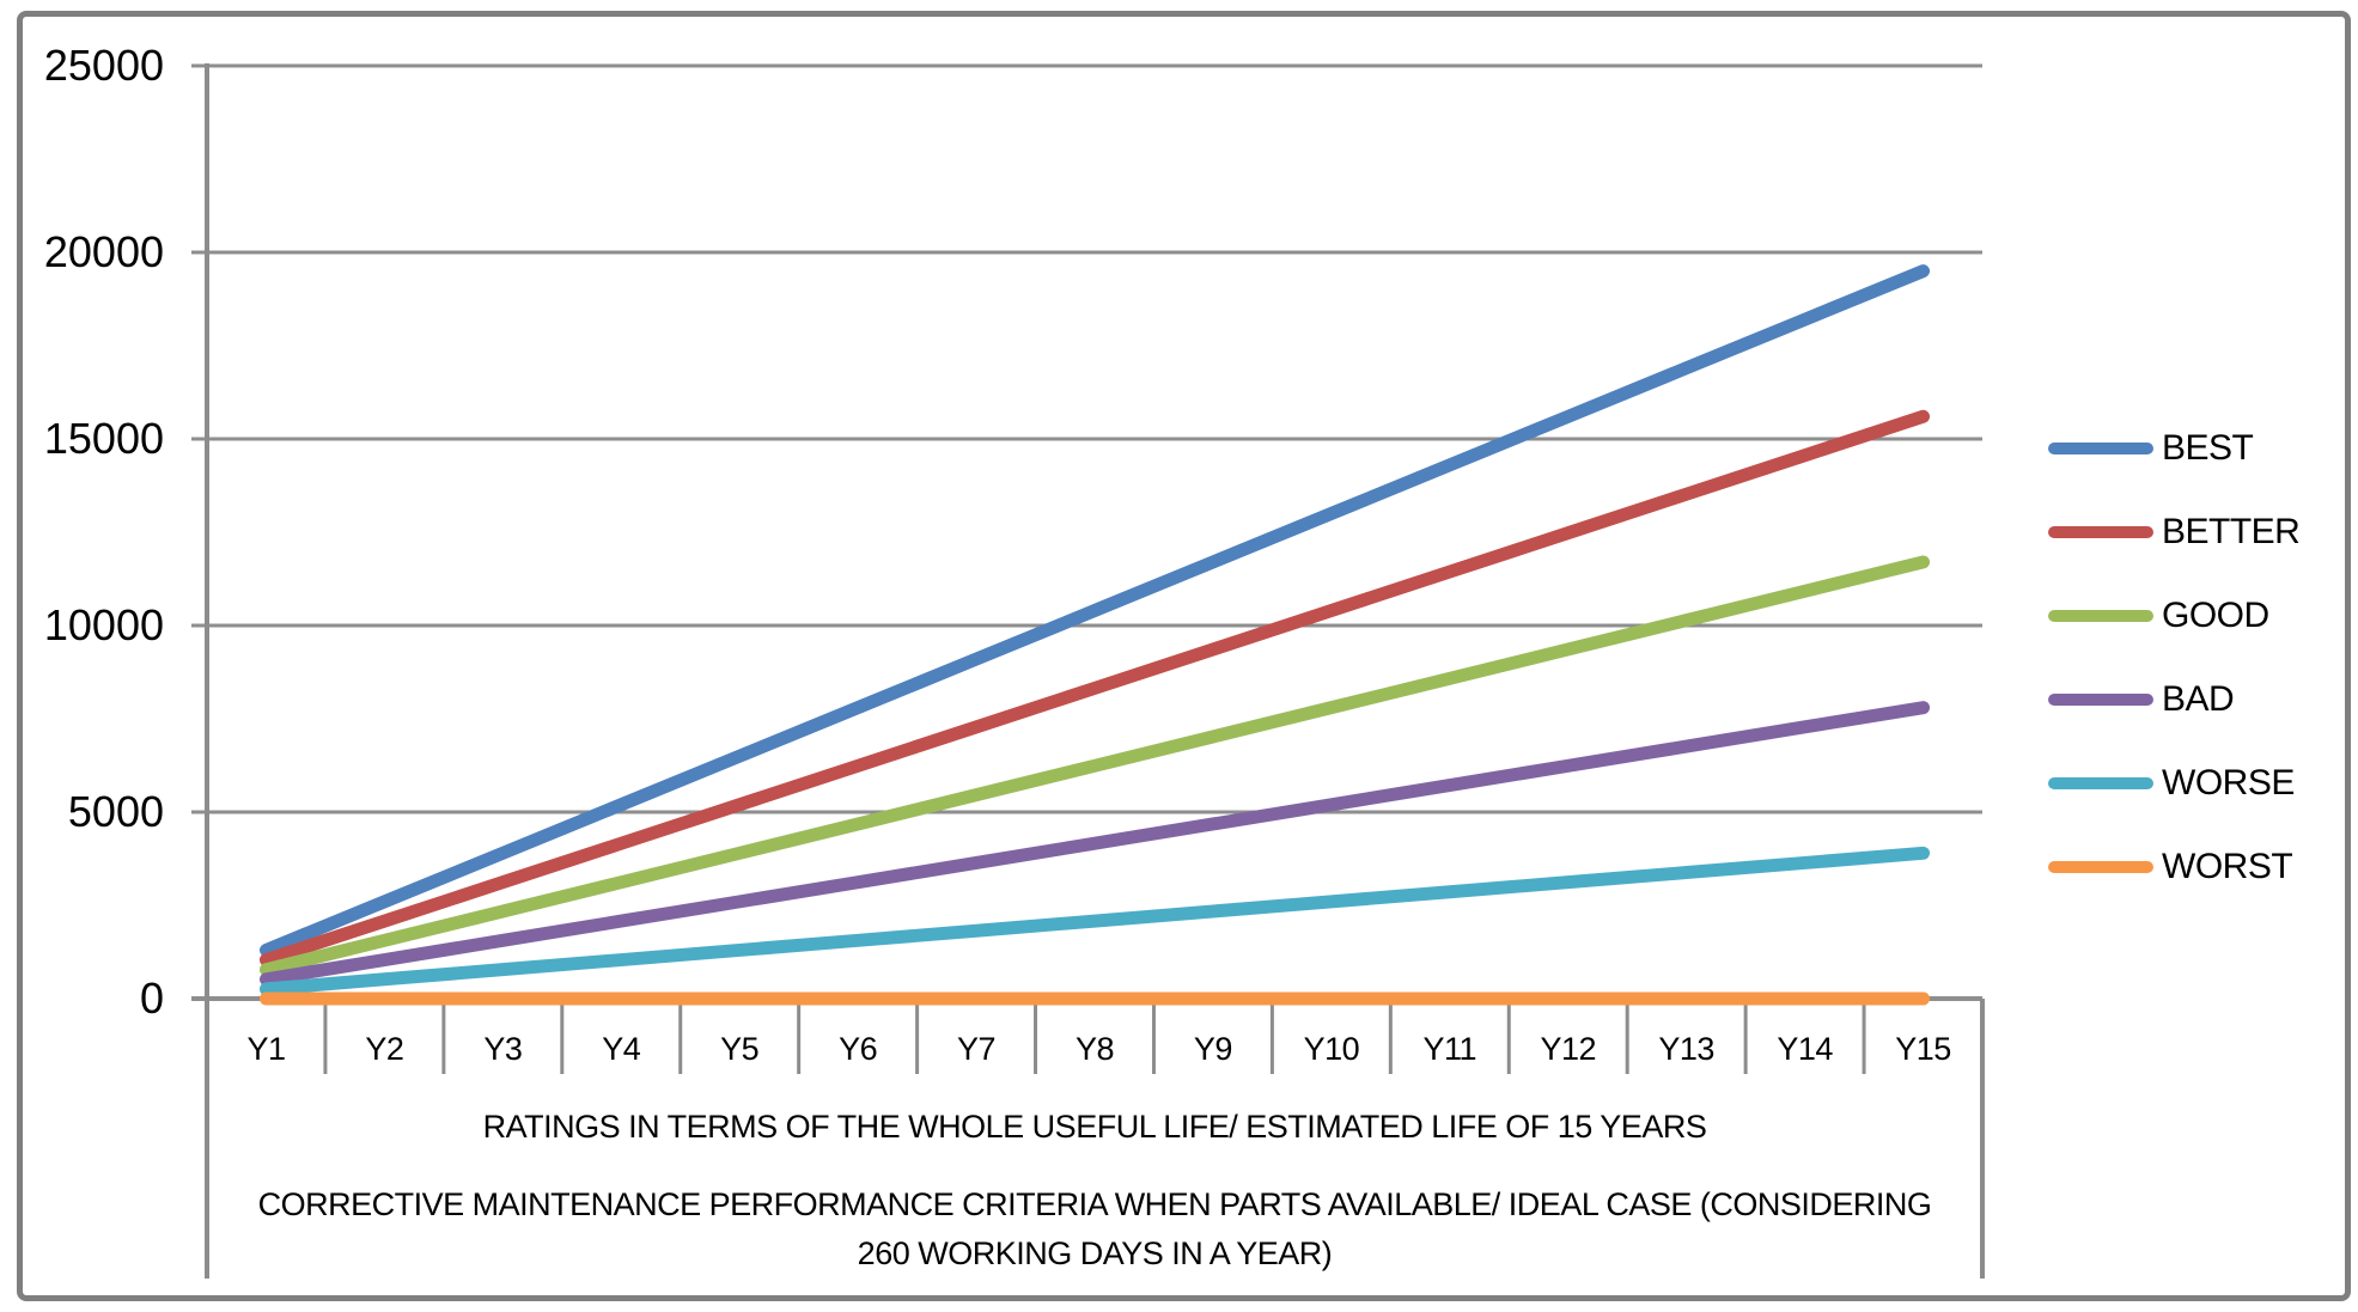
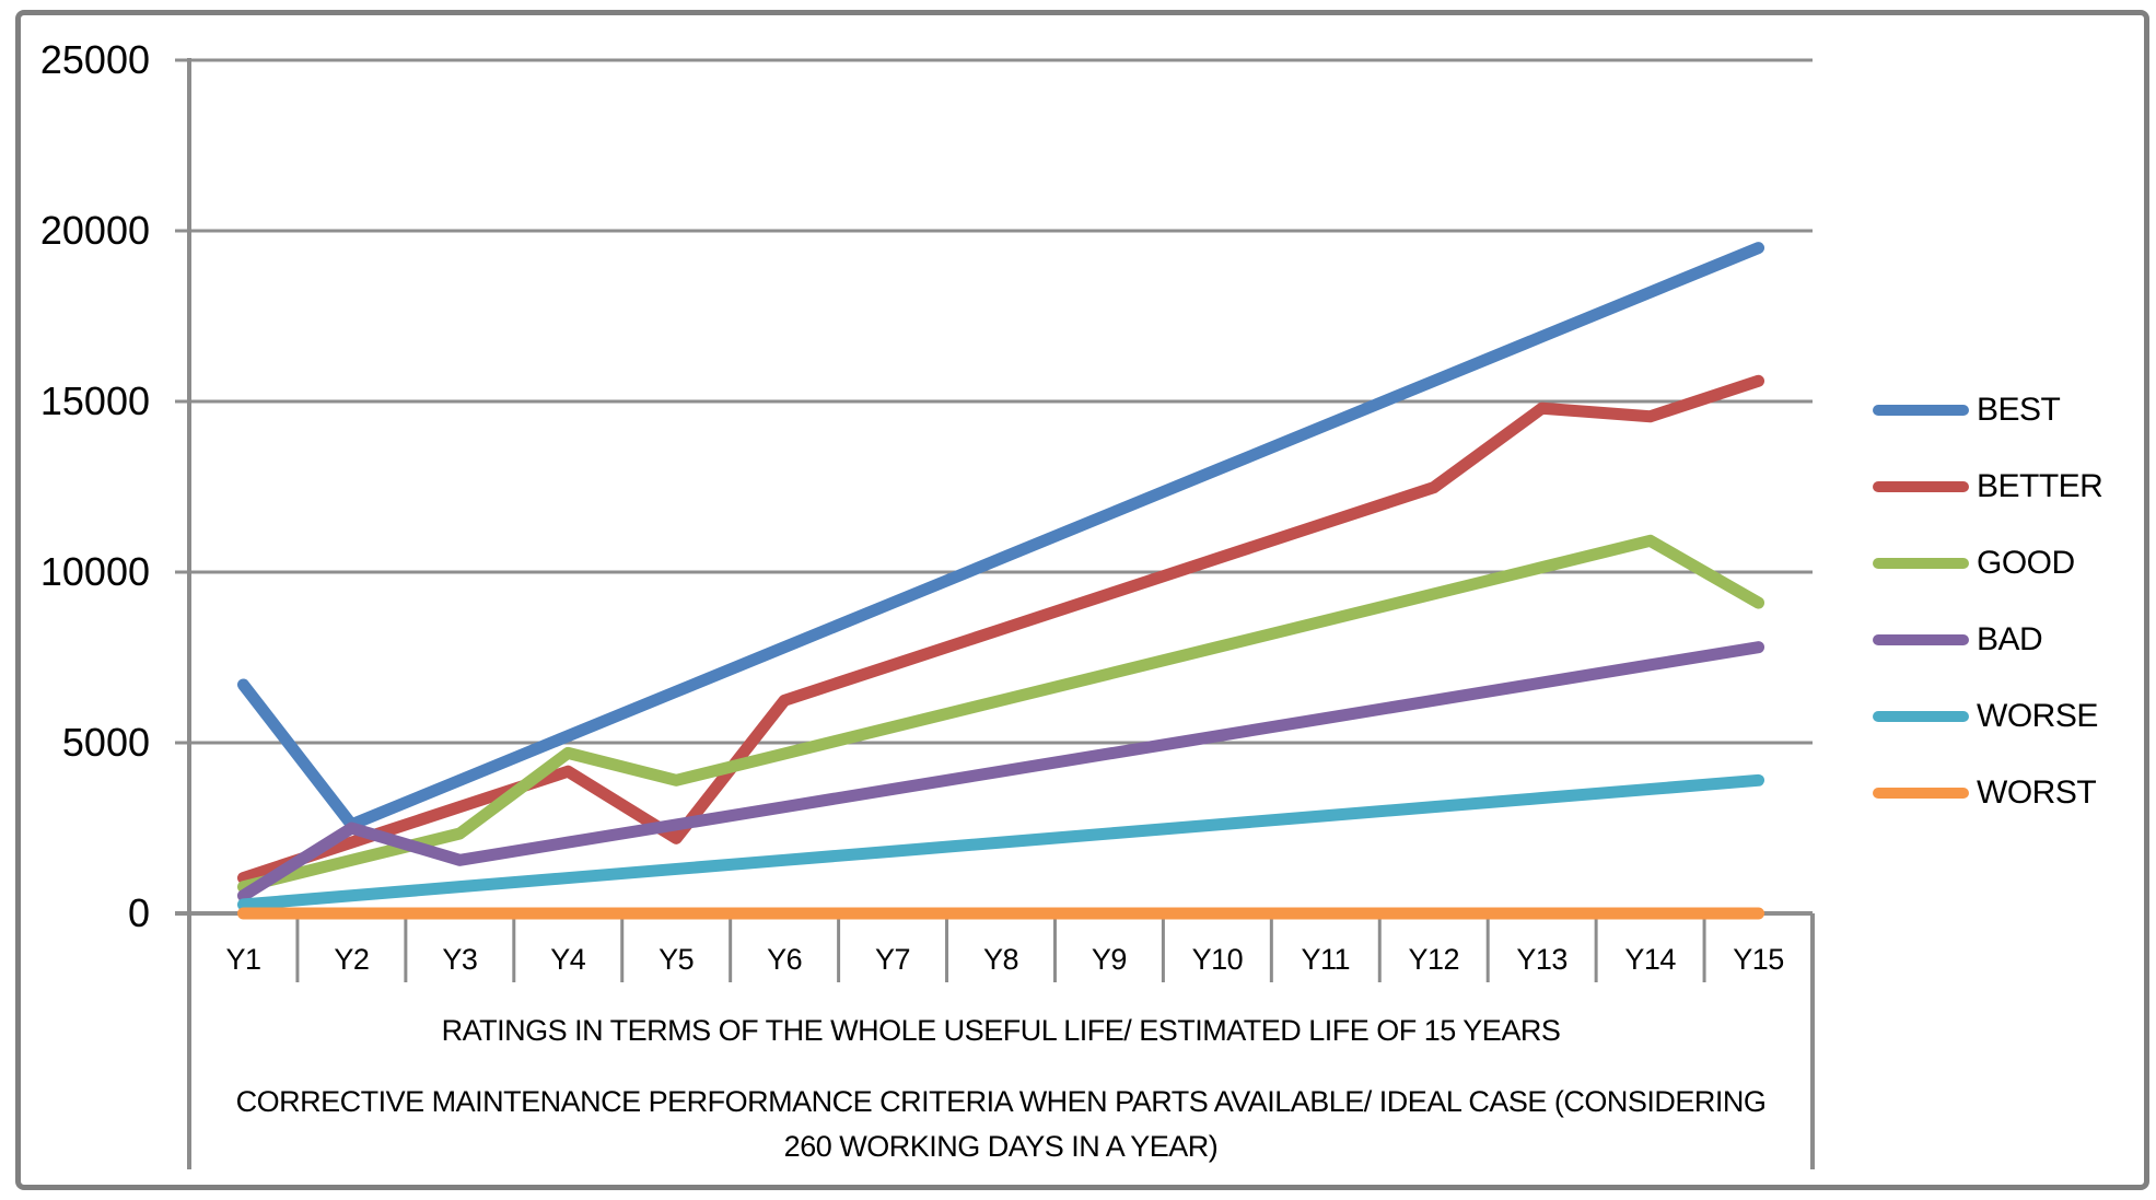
BEST/Y1: 1300 -> 6700
BAD/Y2: 1000 -> 2500
GOOD/Y4: 3100 -> 4700
BETTER/Y5: 5200 -> 2200
BETTER/Y13: 13500 -> 14800
GOOD/Y15: 11700 -> 9100
